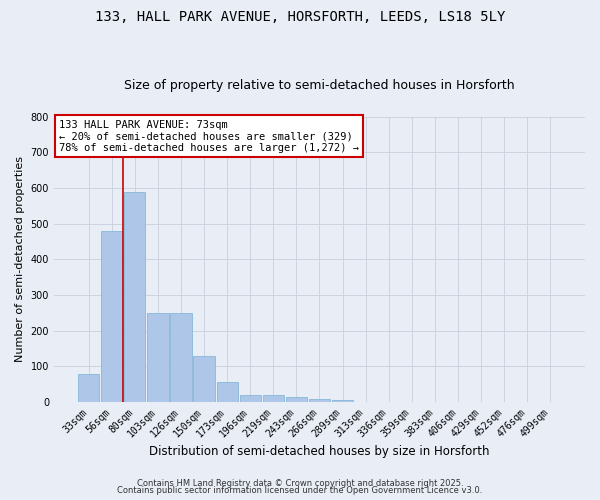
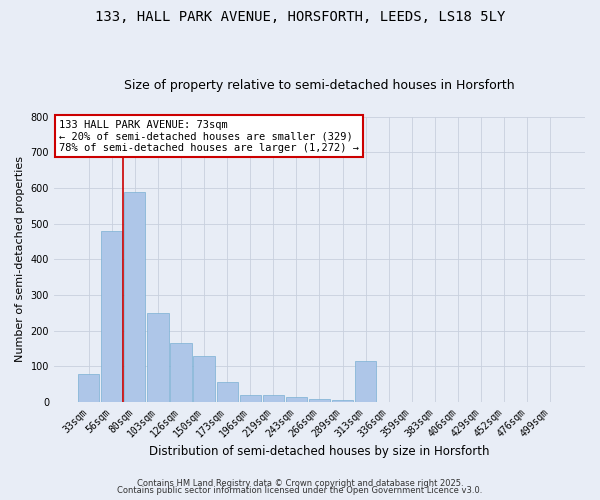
126sqm: 250 -> 165
313sqm: 1 -> 115
